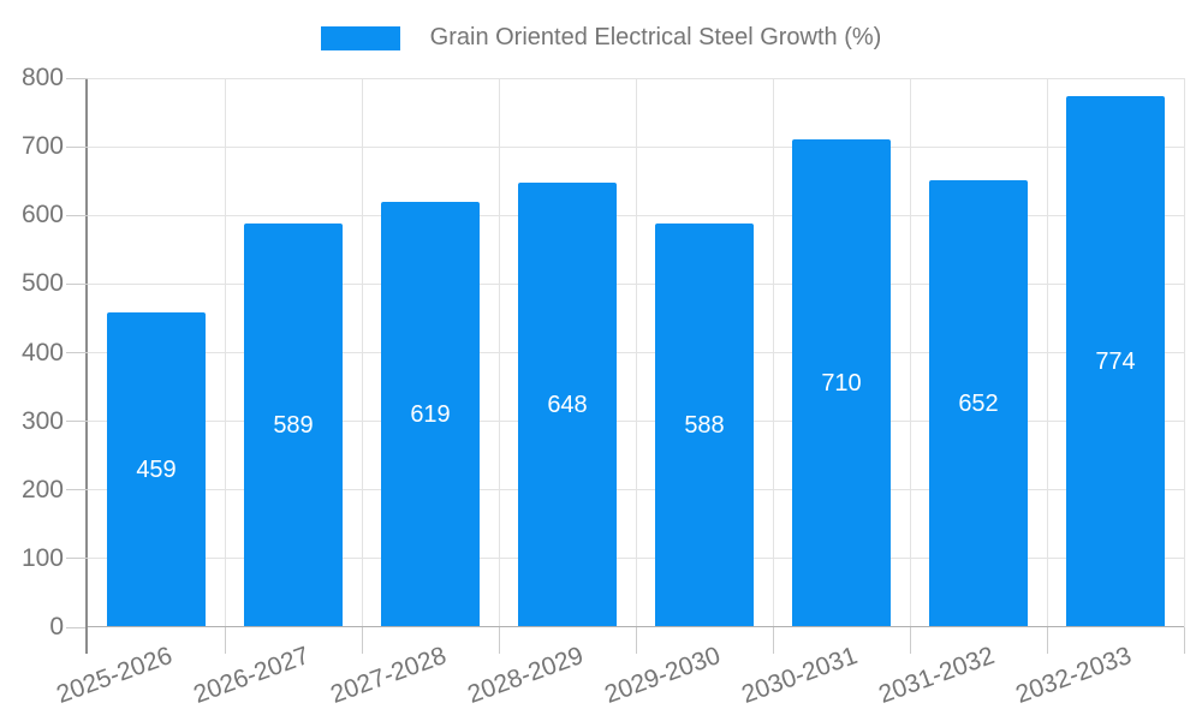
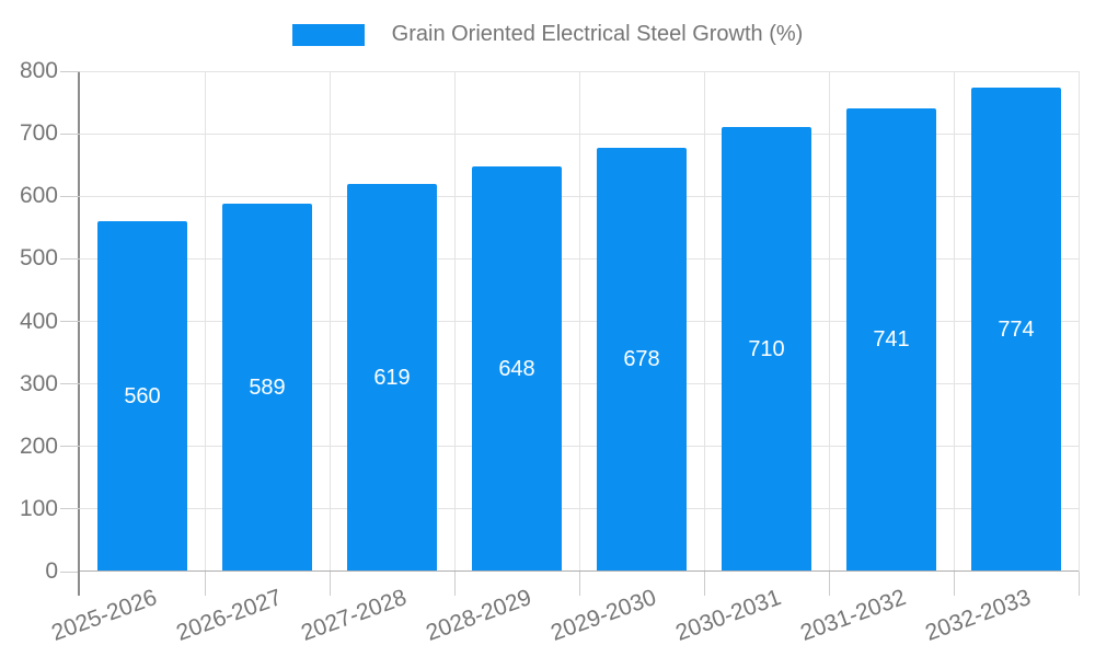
2025-2026: 459 -> 560
2029-2030: 588 -> 678
2031-2032: 652 -> 741
